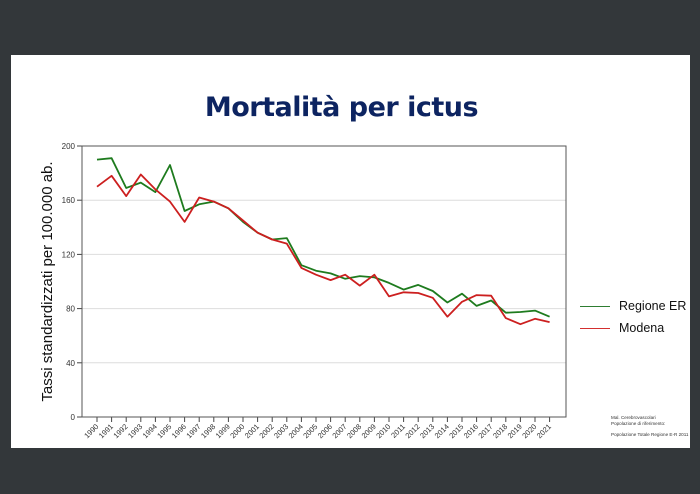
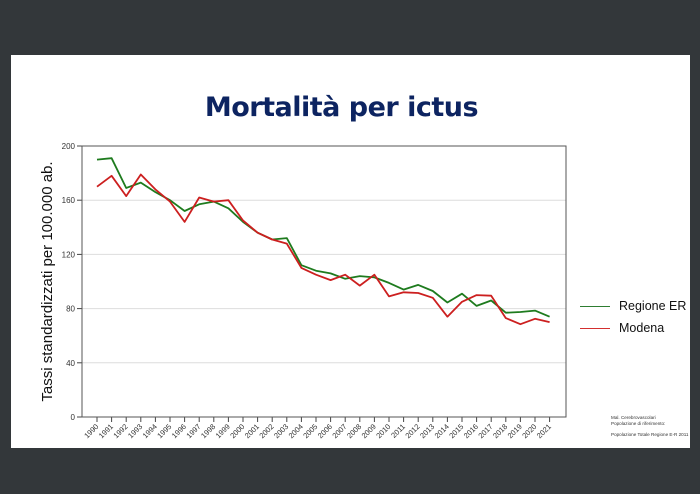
Regione ER/1995: 186 -> 160
Modena/1999: 154 -> 160
